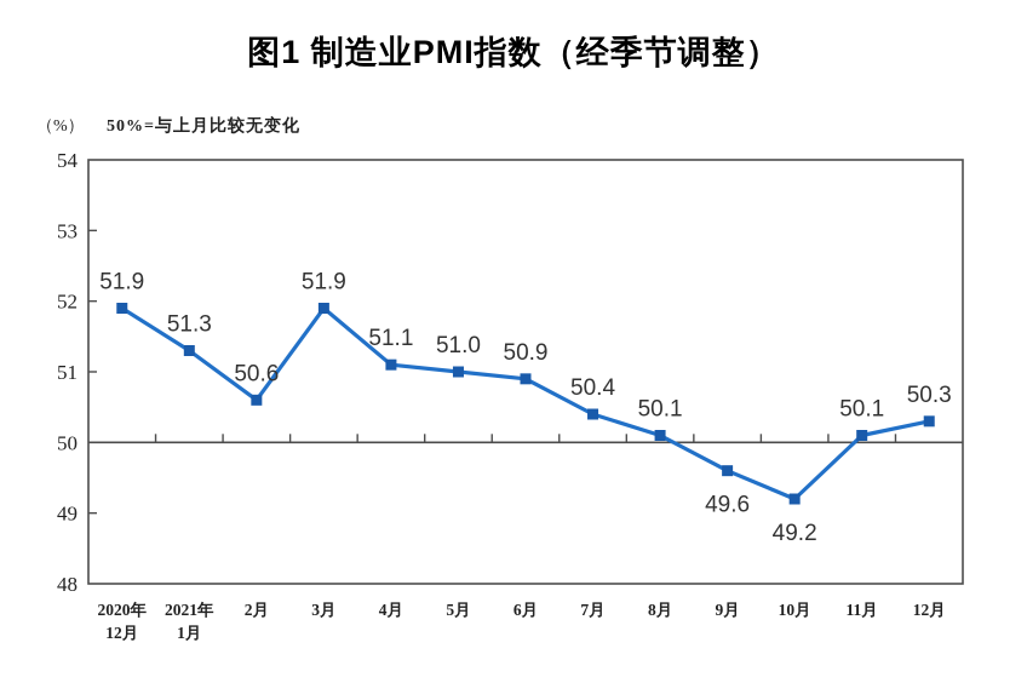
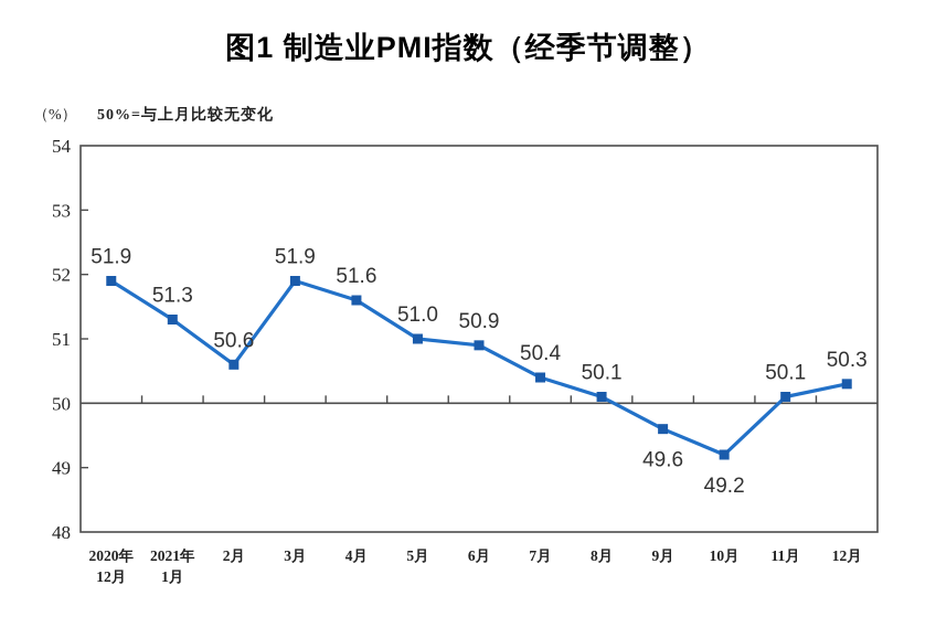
4月: 51.1 -> 51.6
